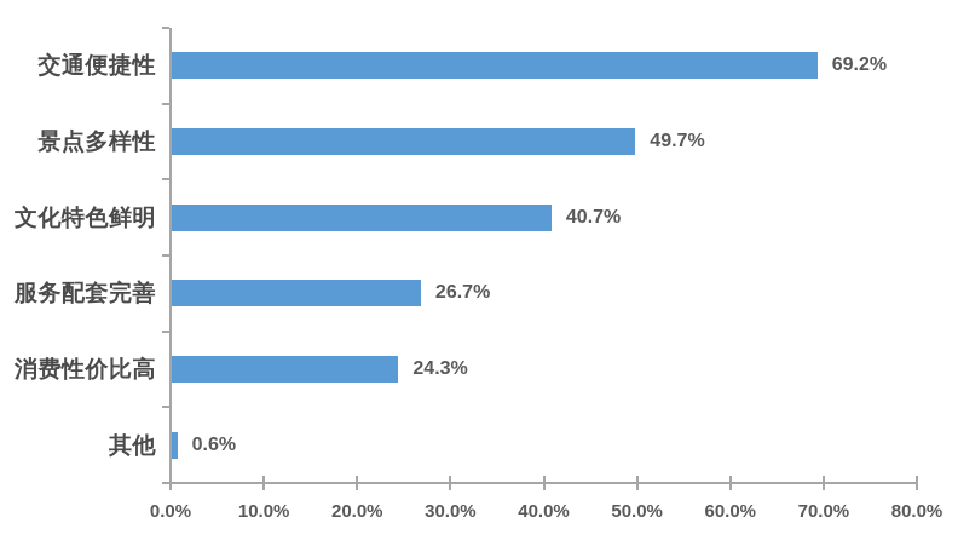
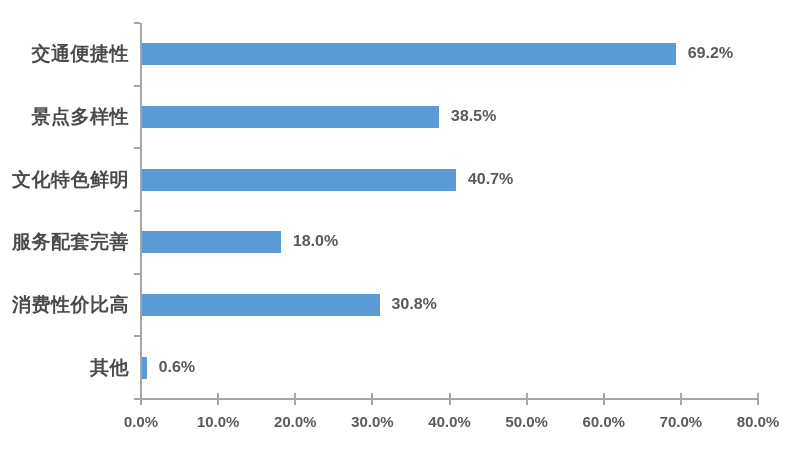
景点多样性: 49.7% -> 38.5%
服务配套完善: 26.7% -> 18.0%
消费性价比高: 24.3% -> 30.8%
